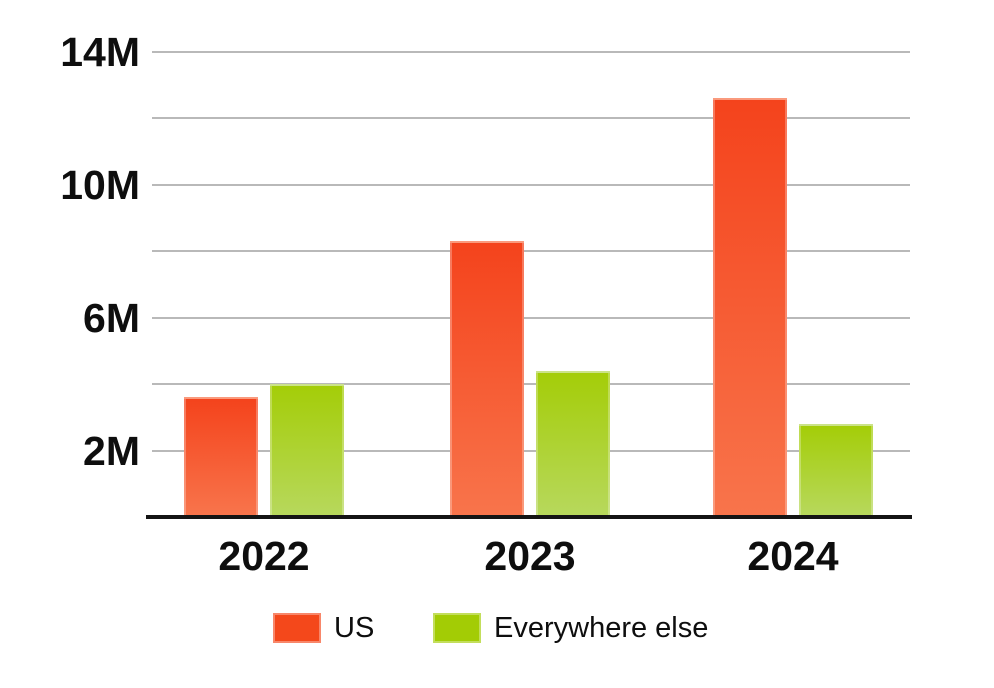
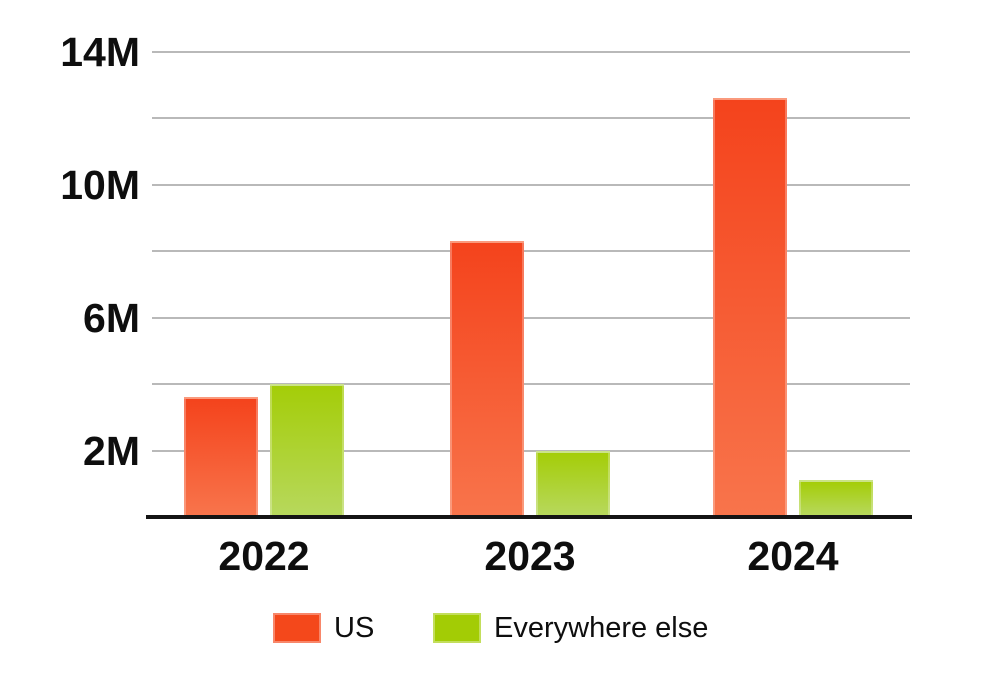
Everywhere else/2023: 4.4M -> 2.0M
Everywhere else/2024: 2.8M -> 1.1M
